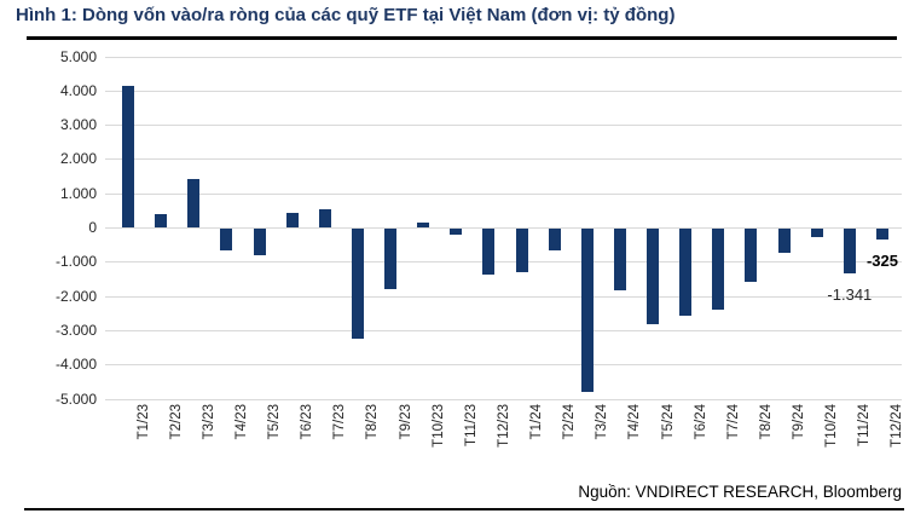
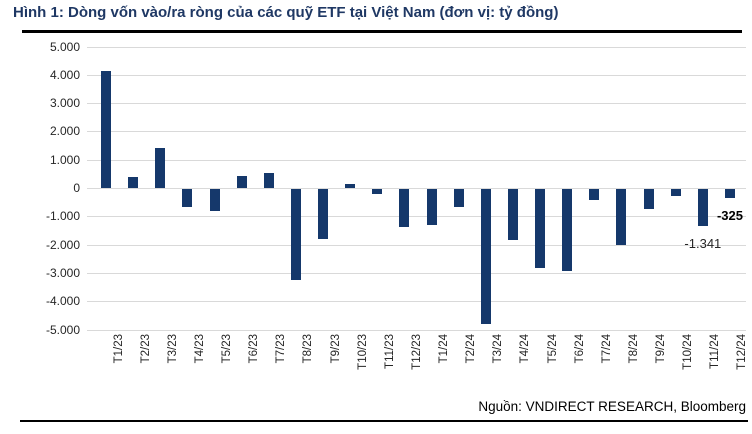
T6/24: -2600 -> -2900
T7/24: -2400 -> -400
T8/24: -1600 -> -2000
